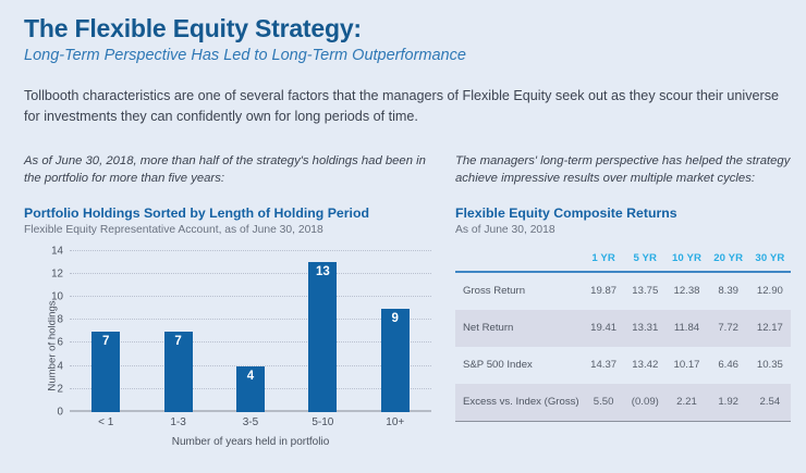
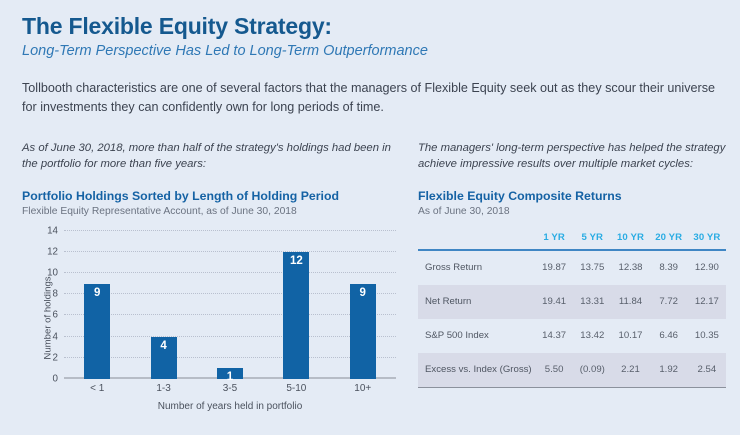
< 1: 7 -> 9
1-3: 7 -> 4
3-5: 4 -> 1
5-10: 13 -> 12
